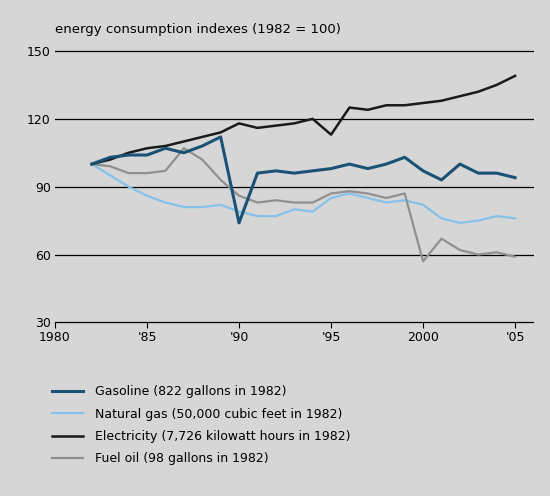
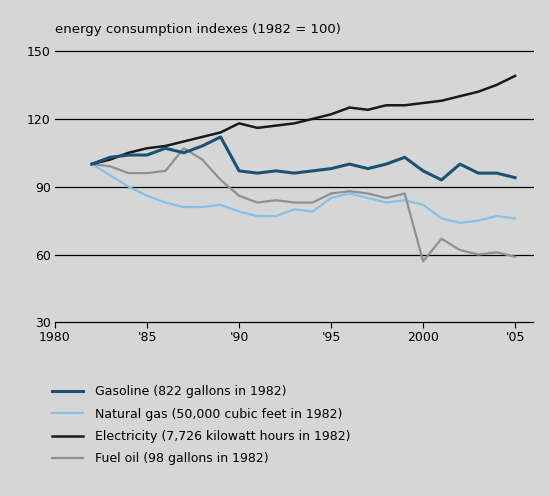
Gasoline (822 gallons in 1982)/'90: 74 -> 97
Electricity (7,726 kilowatt hours in 1982)/'95: 113 -> 122
